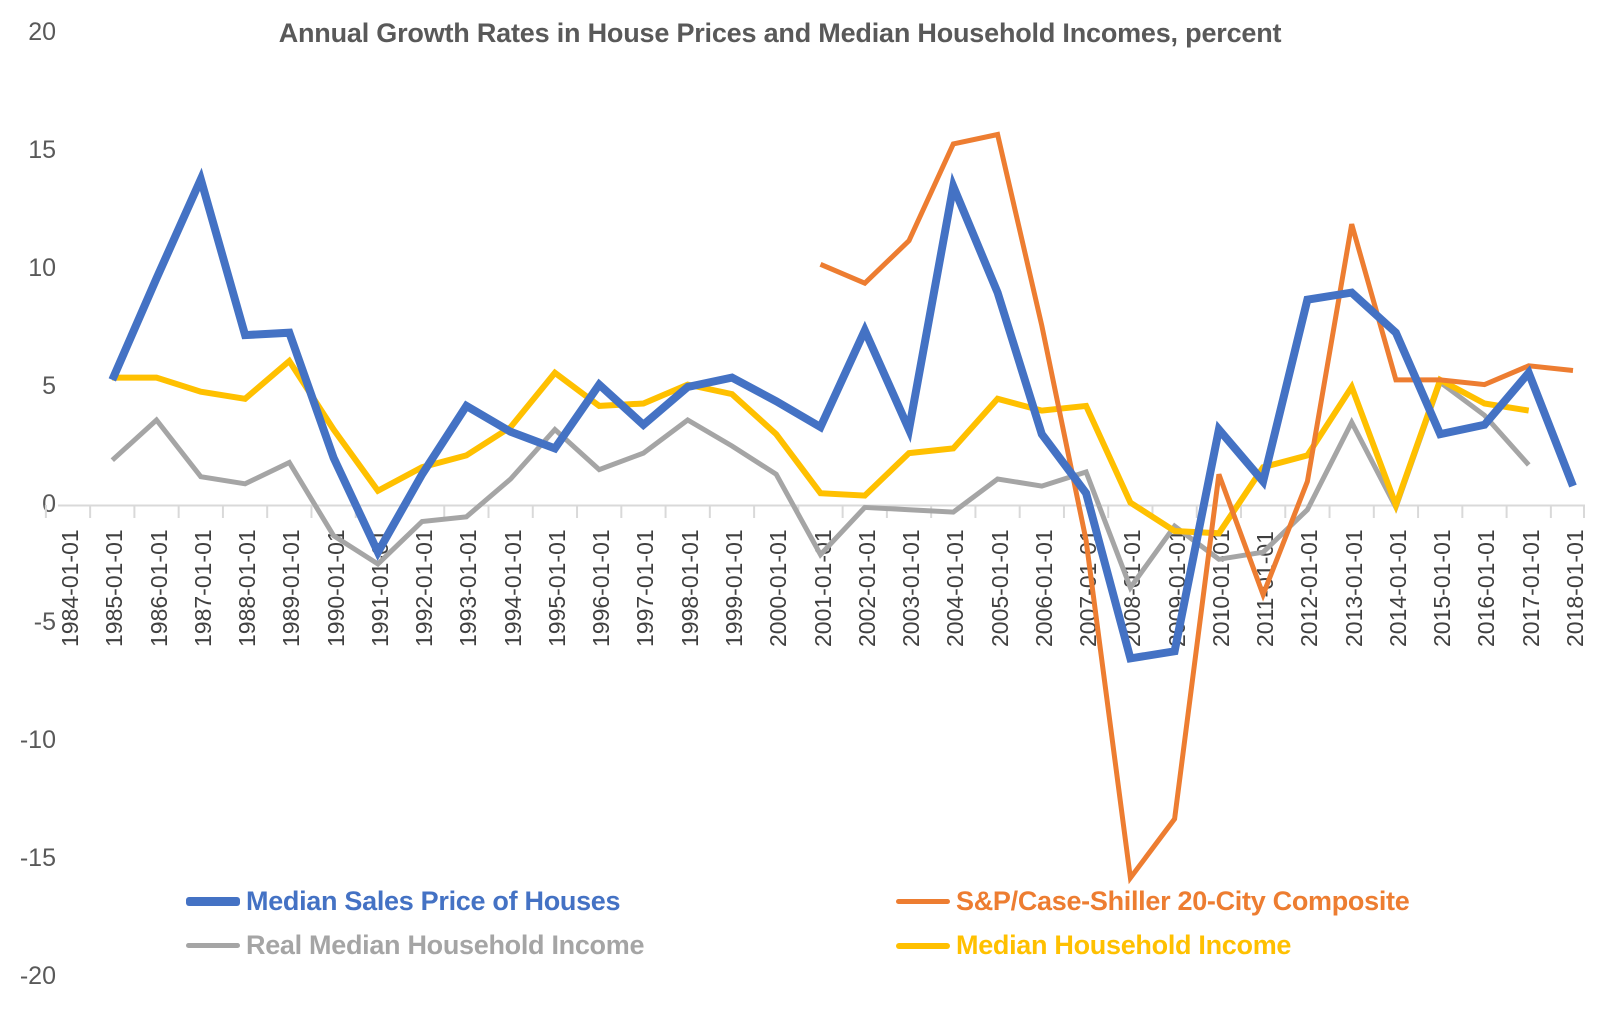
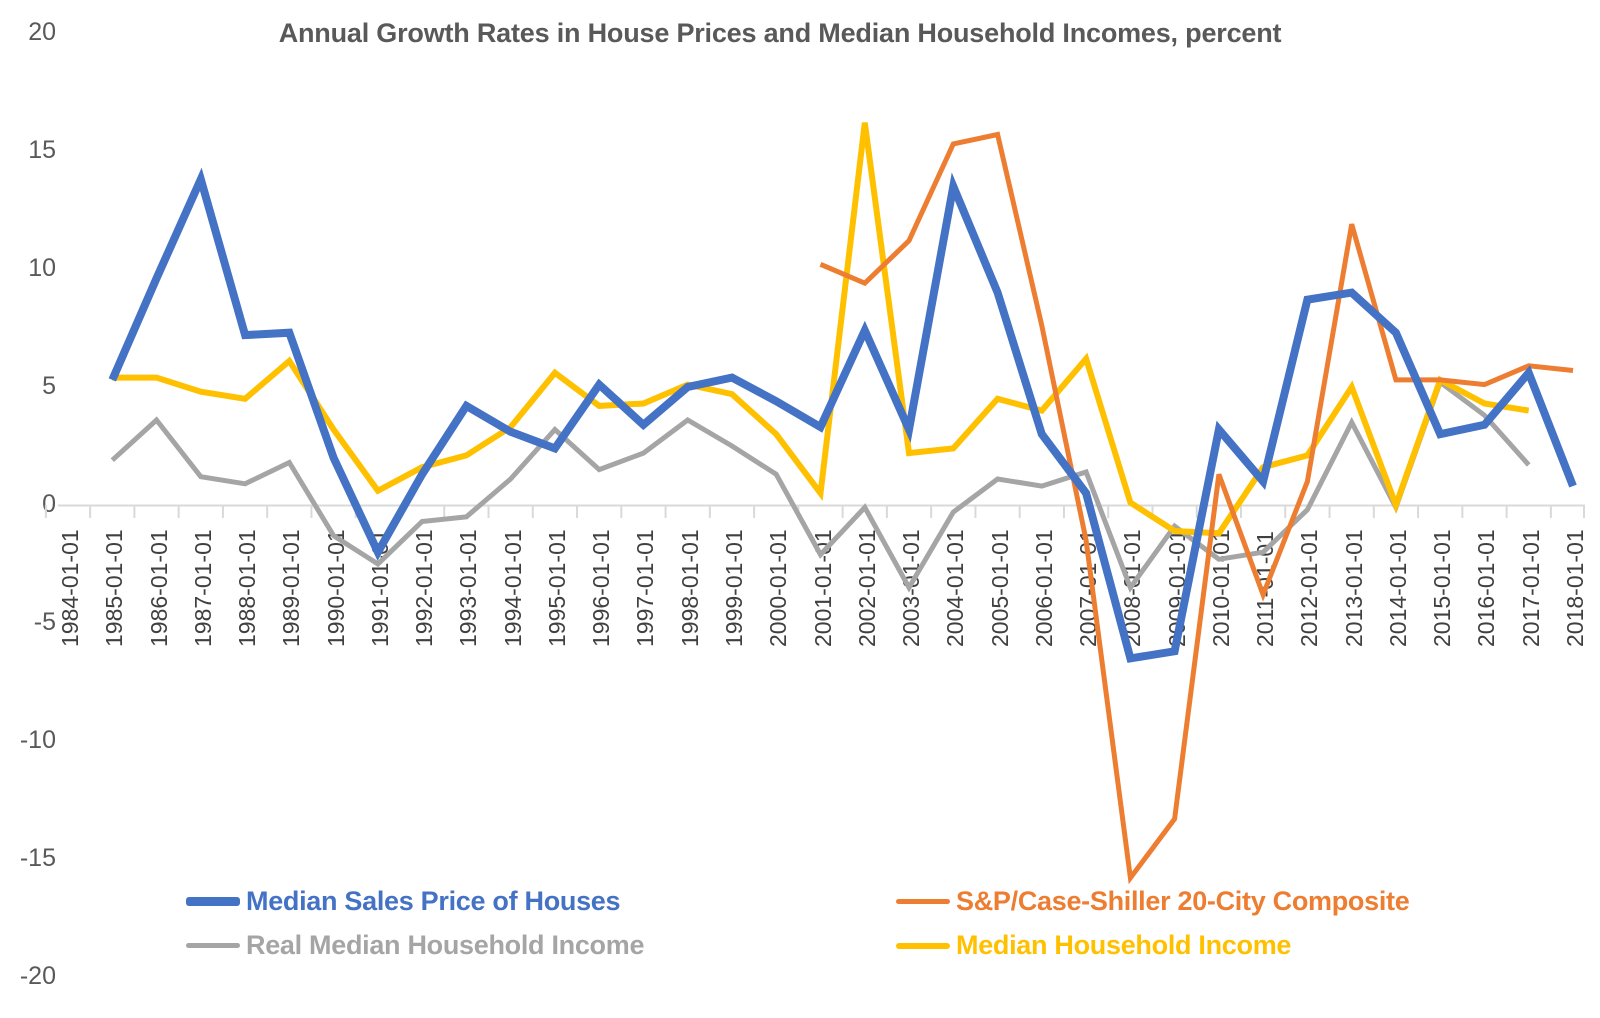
Median Household Income/2002-01-01: 0.4 -> 16.2
Real Median Household Income/2003-01-01: -0.2 -> -3.5
Median Household Income/2007-01-01: 4.2 -> 6.2
